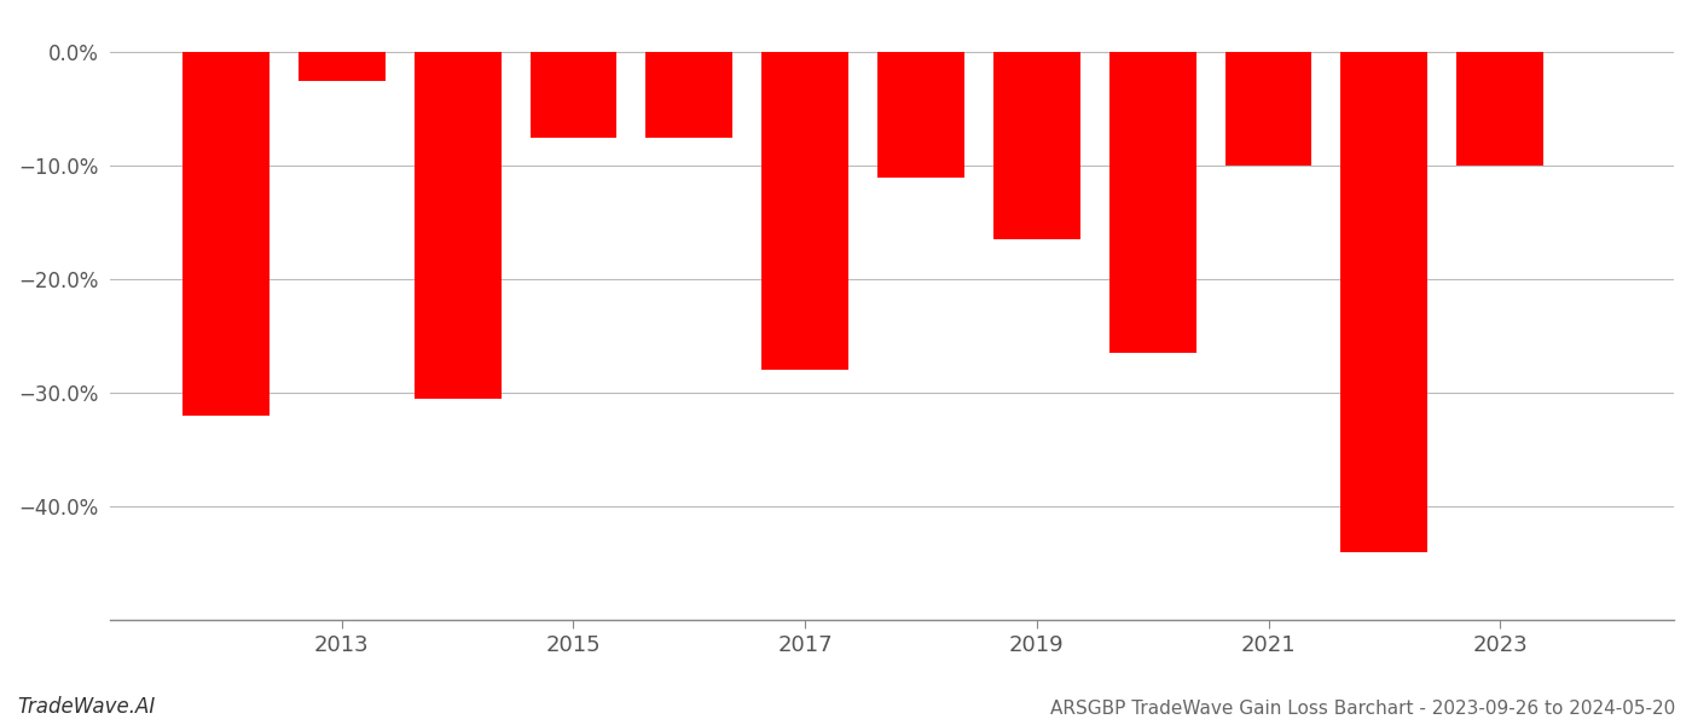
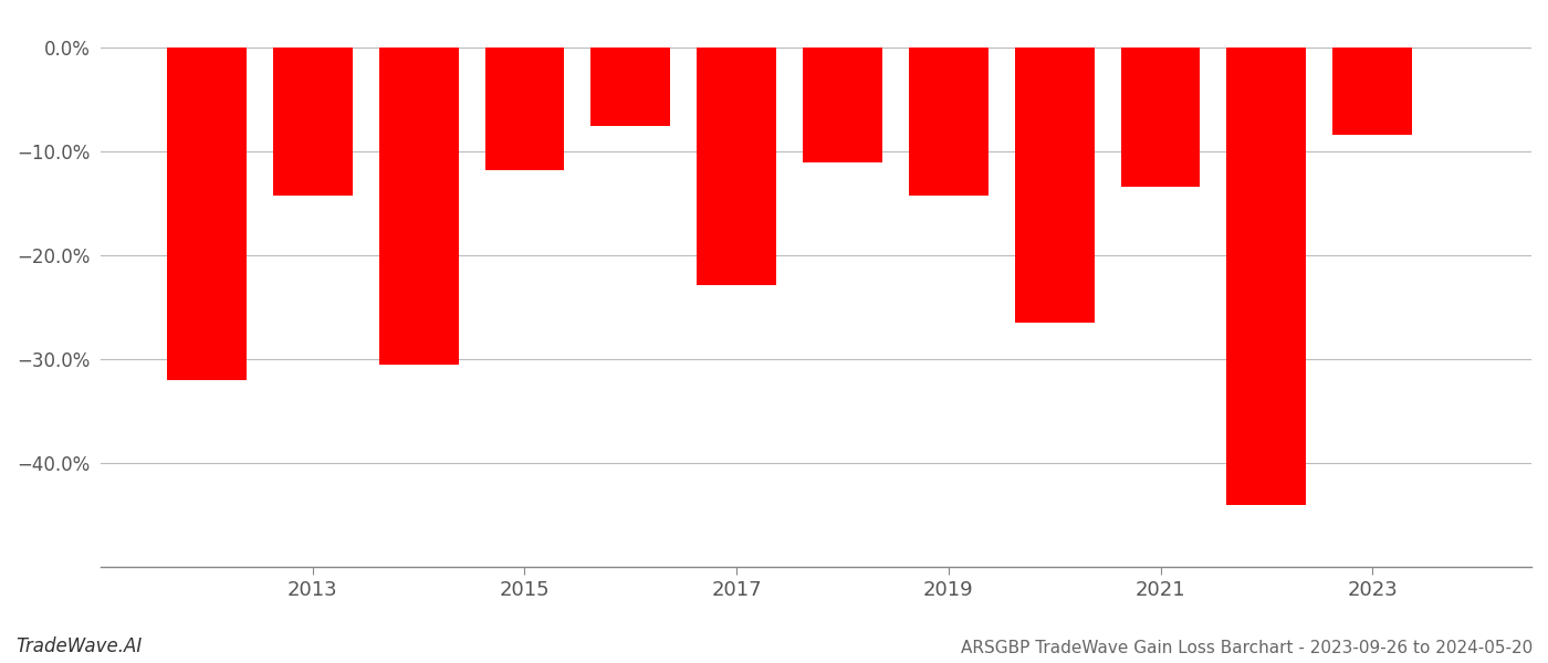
2013: -2.5% -> -14.2%
2015: -7.5% -> -11.8%
2017: -28.0% -> -22.8%
2019: -16.5% -> -14.2%
2021: -10.0% -> -13.4%
2023: -10.0% -> -8.4%
